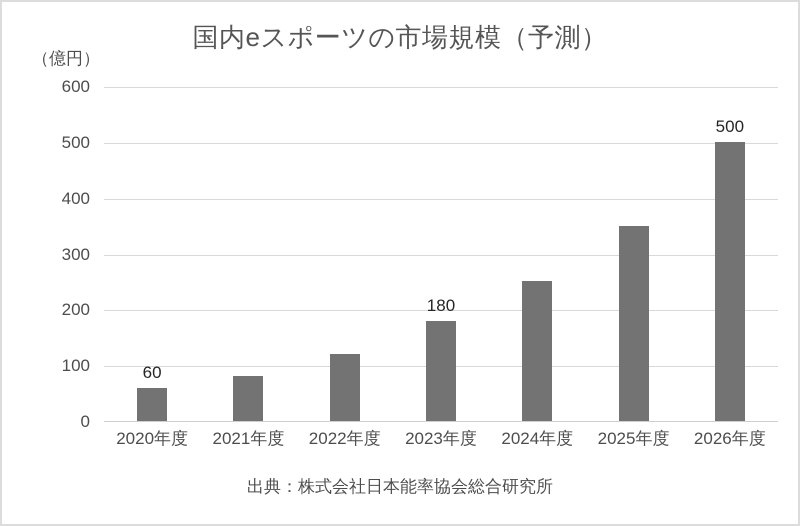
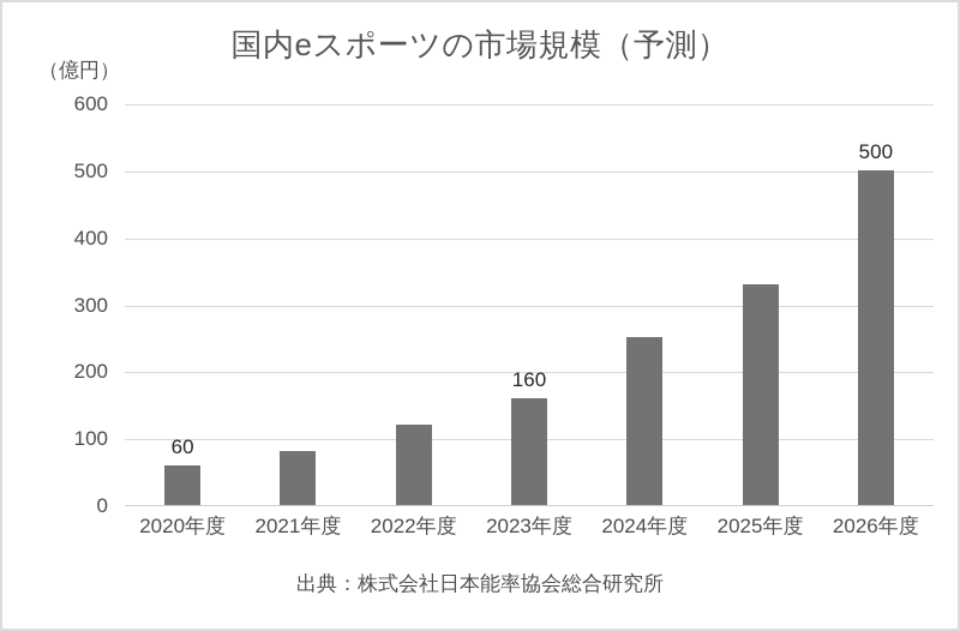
2023年度: 180 -> 160
2025年度: 350 -> 330
